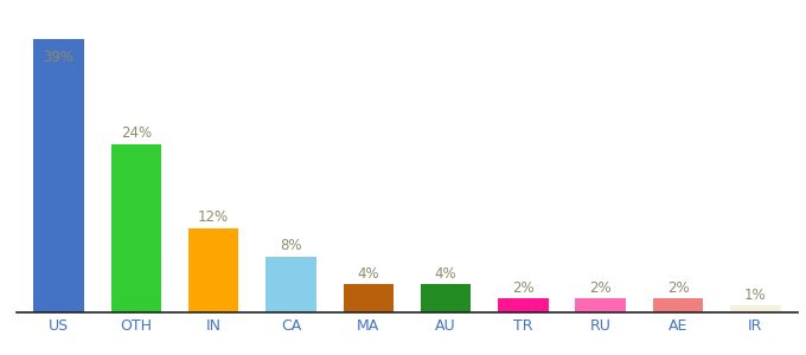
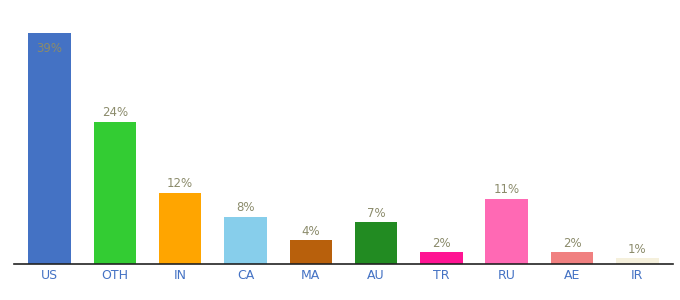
AU: 4% -> 7%
RU: 2% -> 11%
